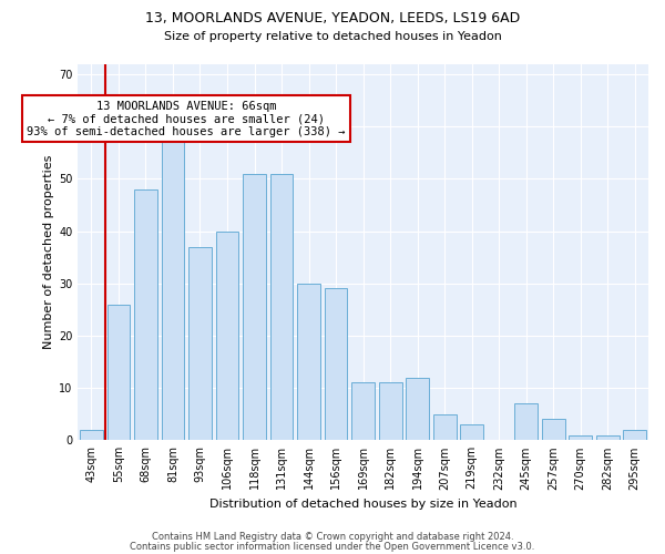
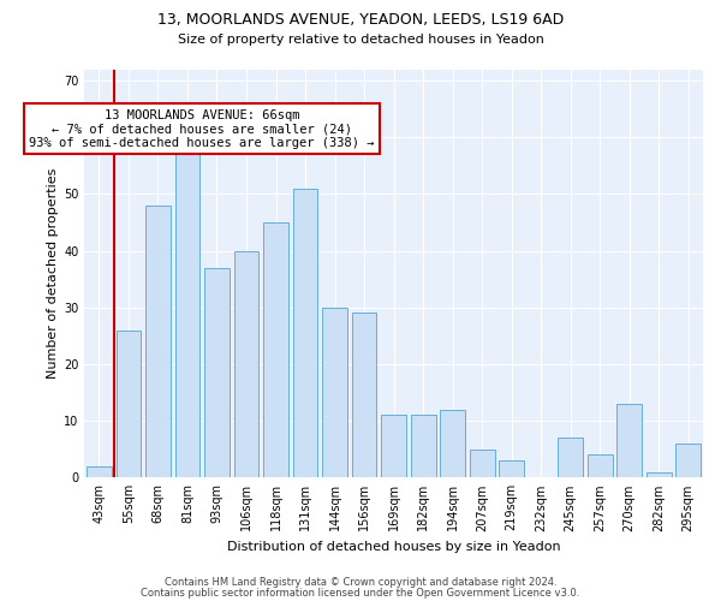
118sqm: 51 -> 45
270sqm: 1 -> 13
295sqm: 2 -> 6
